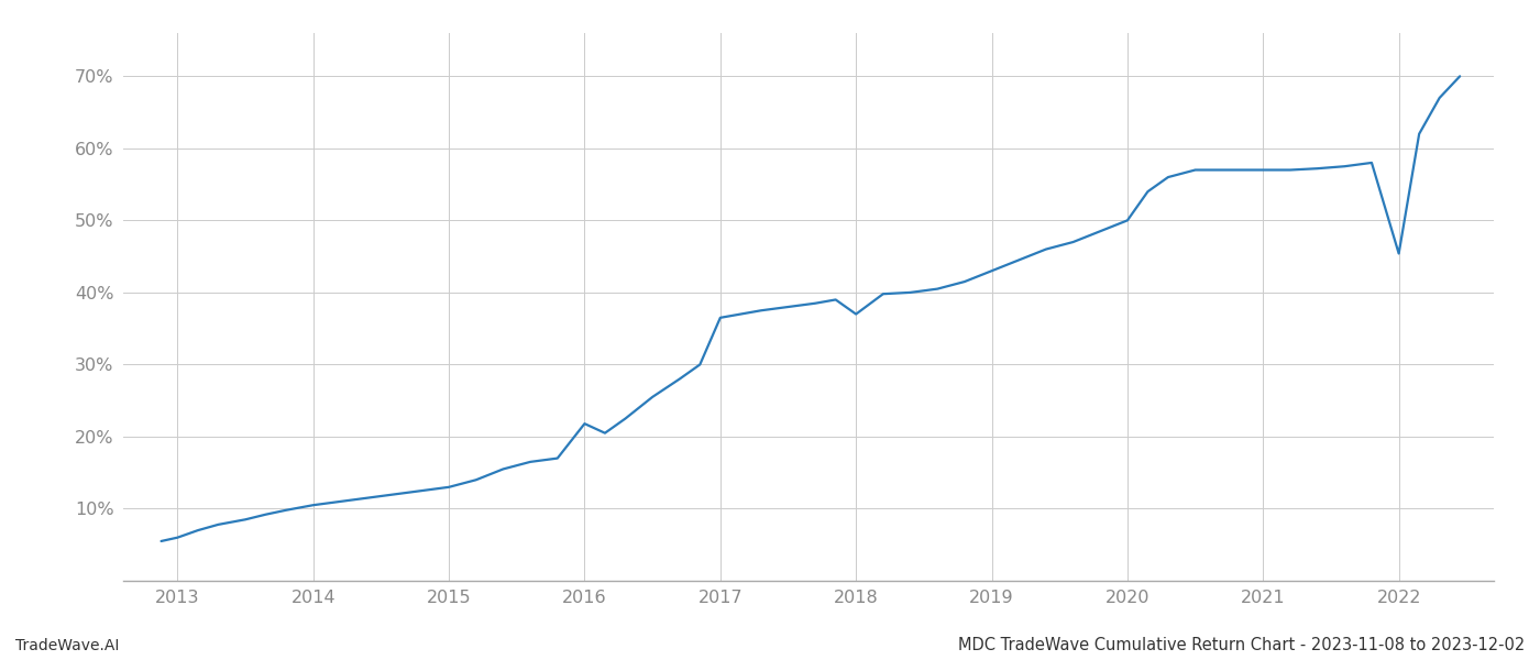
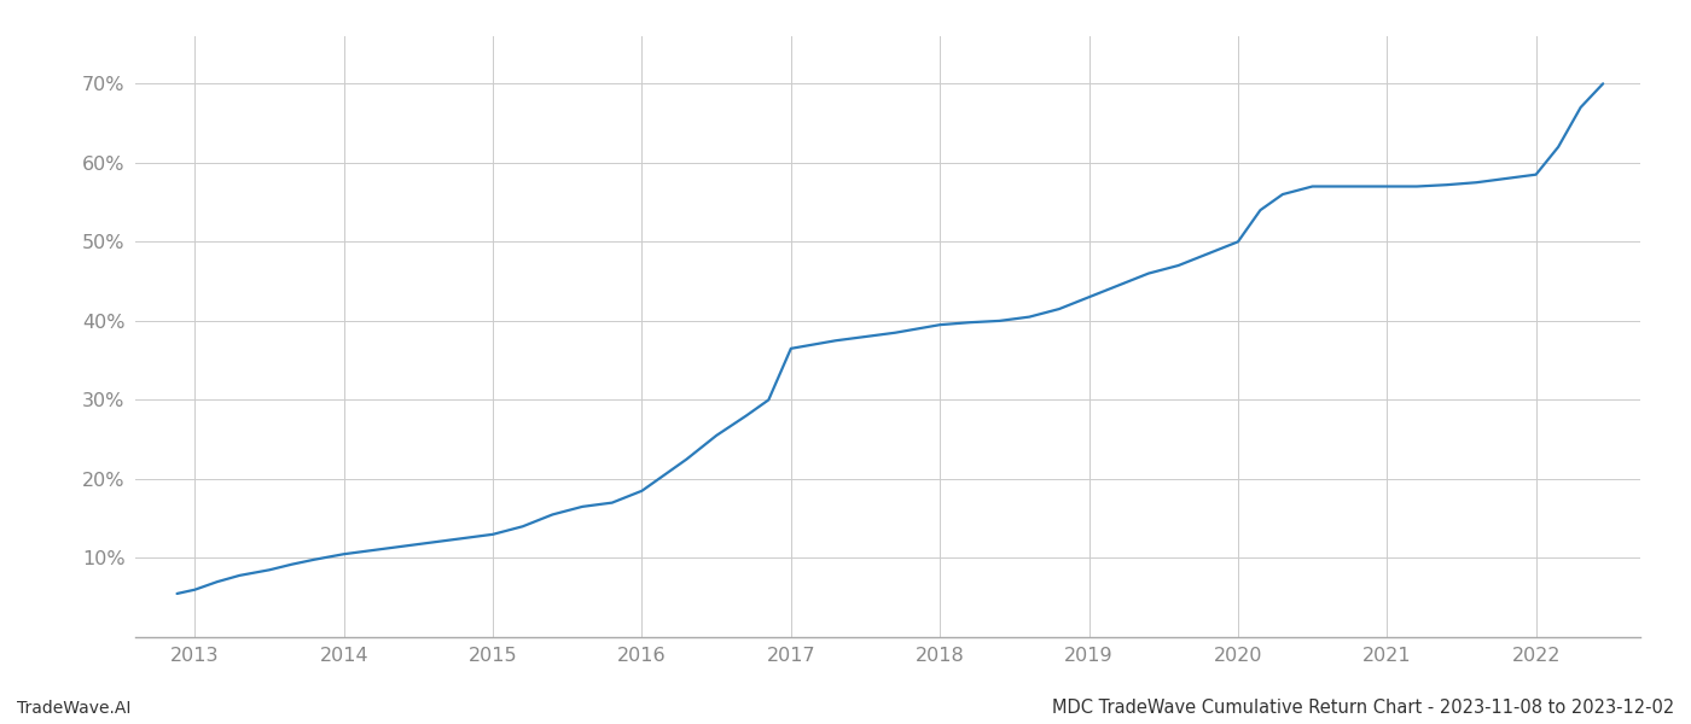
2016: 21.8% -> 18.5%
2018: 37.0% -> 39.5%
2022: 45.4% -> 58.5%
